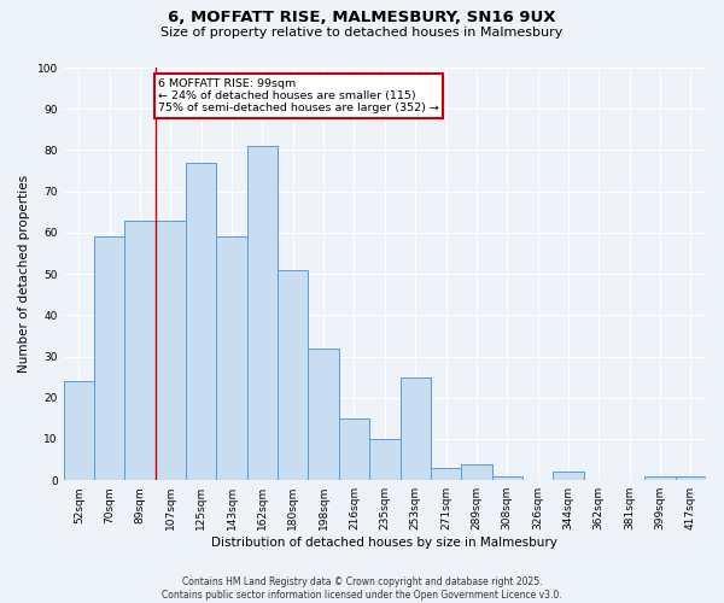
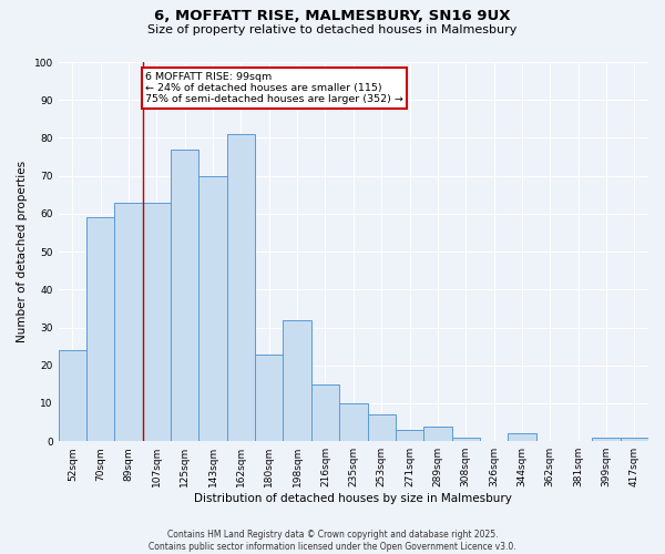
143sqm: 59 -> 70
180sqm: 51 -> 23
253sqm: 25 -> 7
